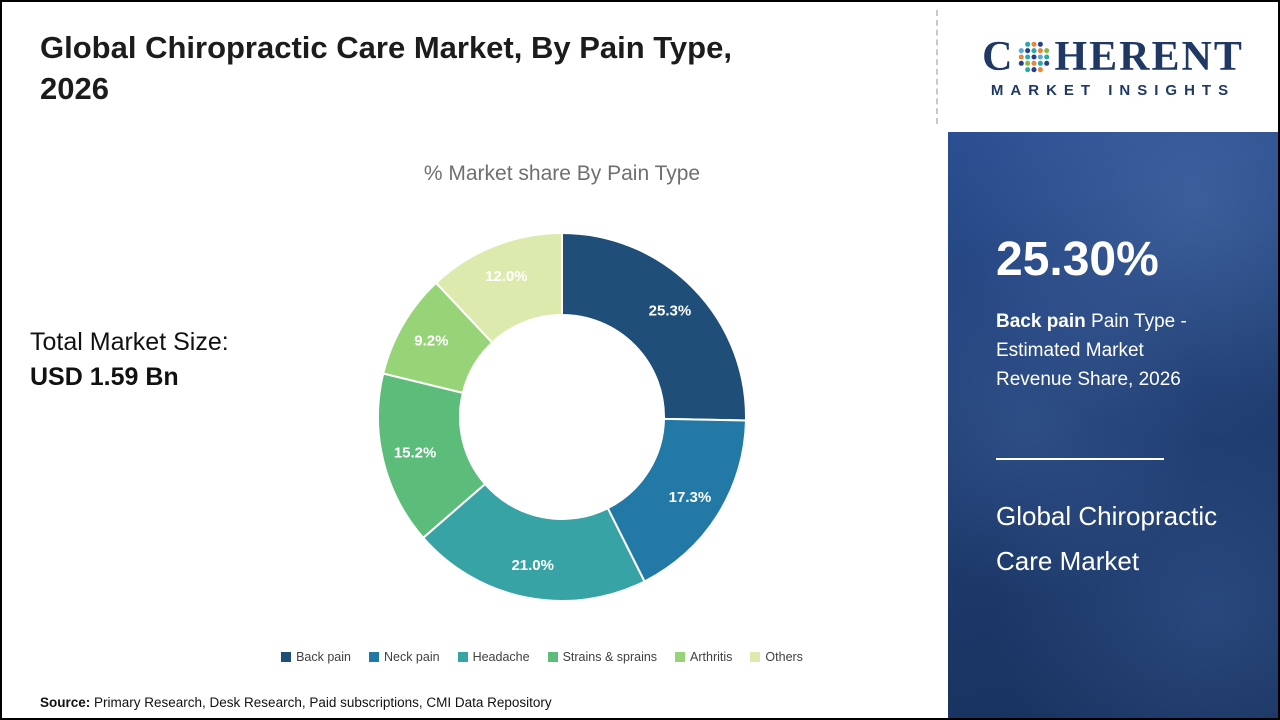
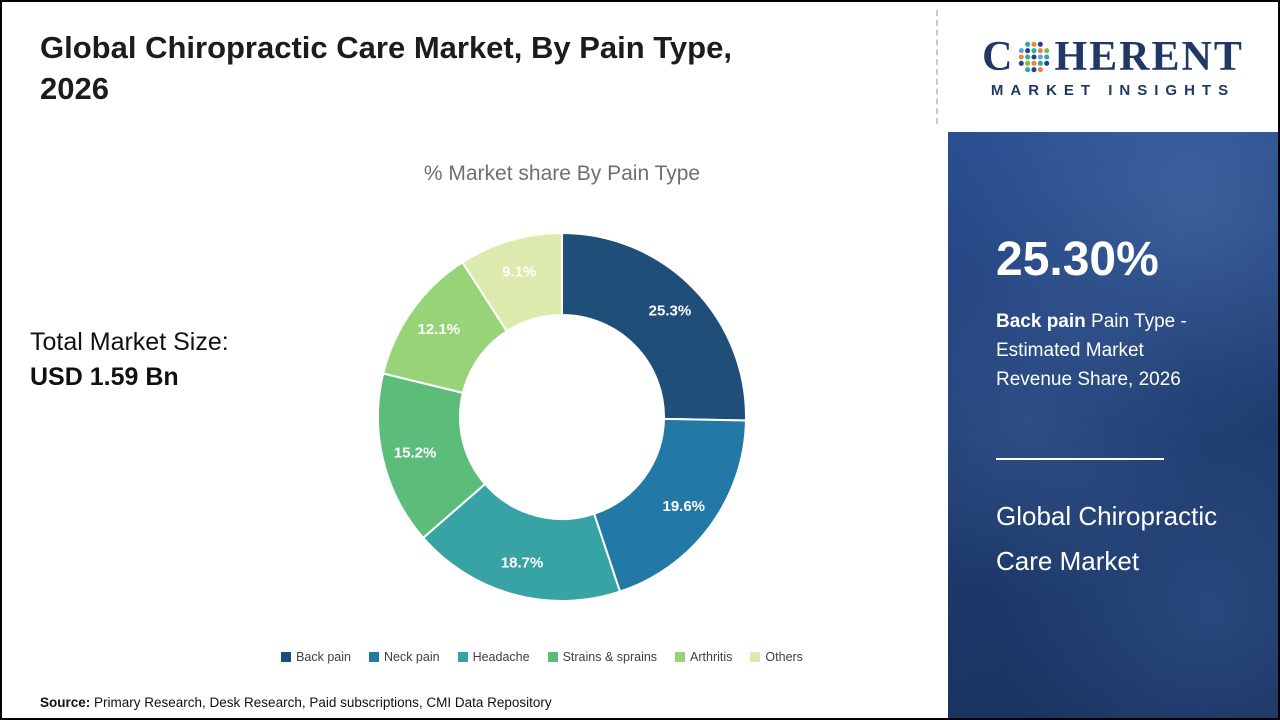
Neck pain: 17.3% -> 19.6%
Headache: 21.0% -> 18.7%
Arthritis: 9.2% -> 12.1%
Others: 12.0% -> 9.1%
